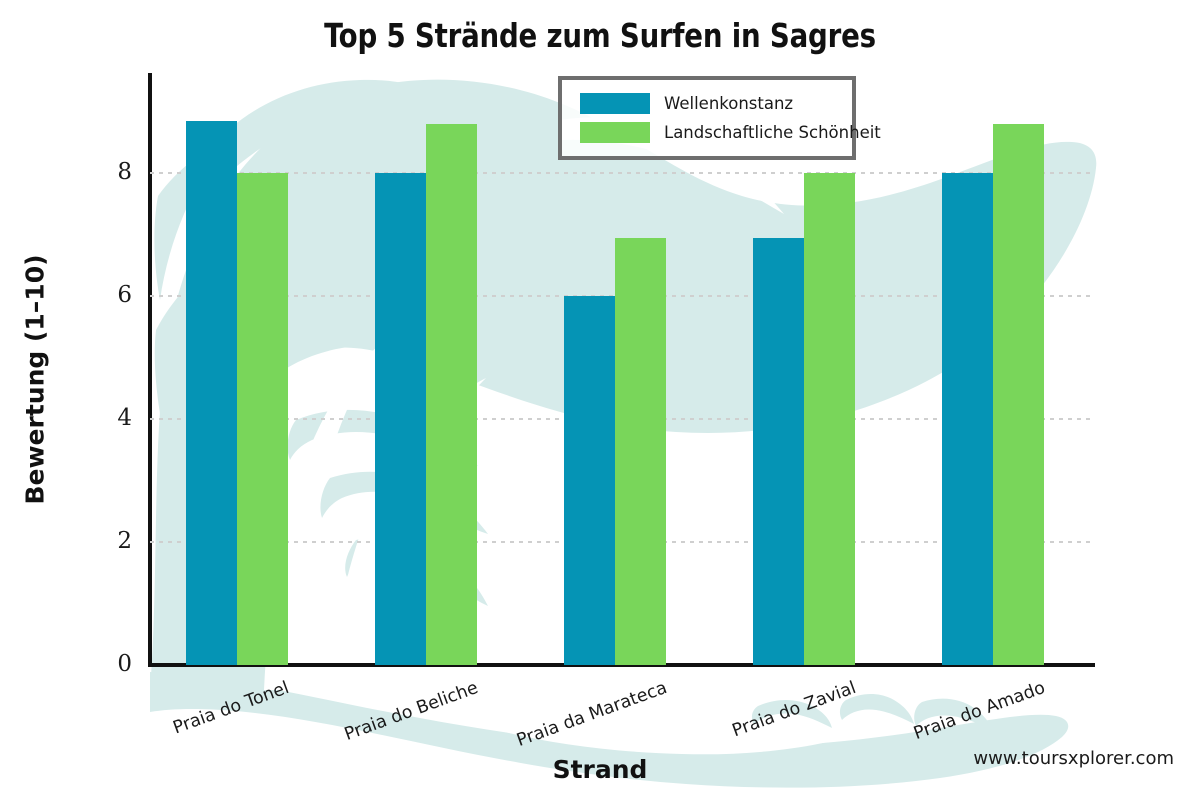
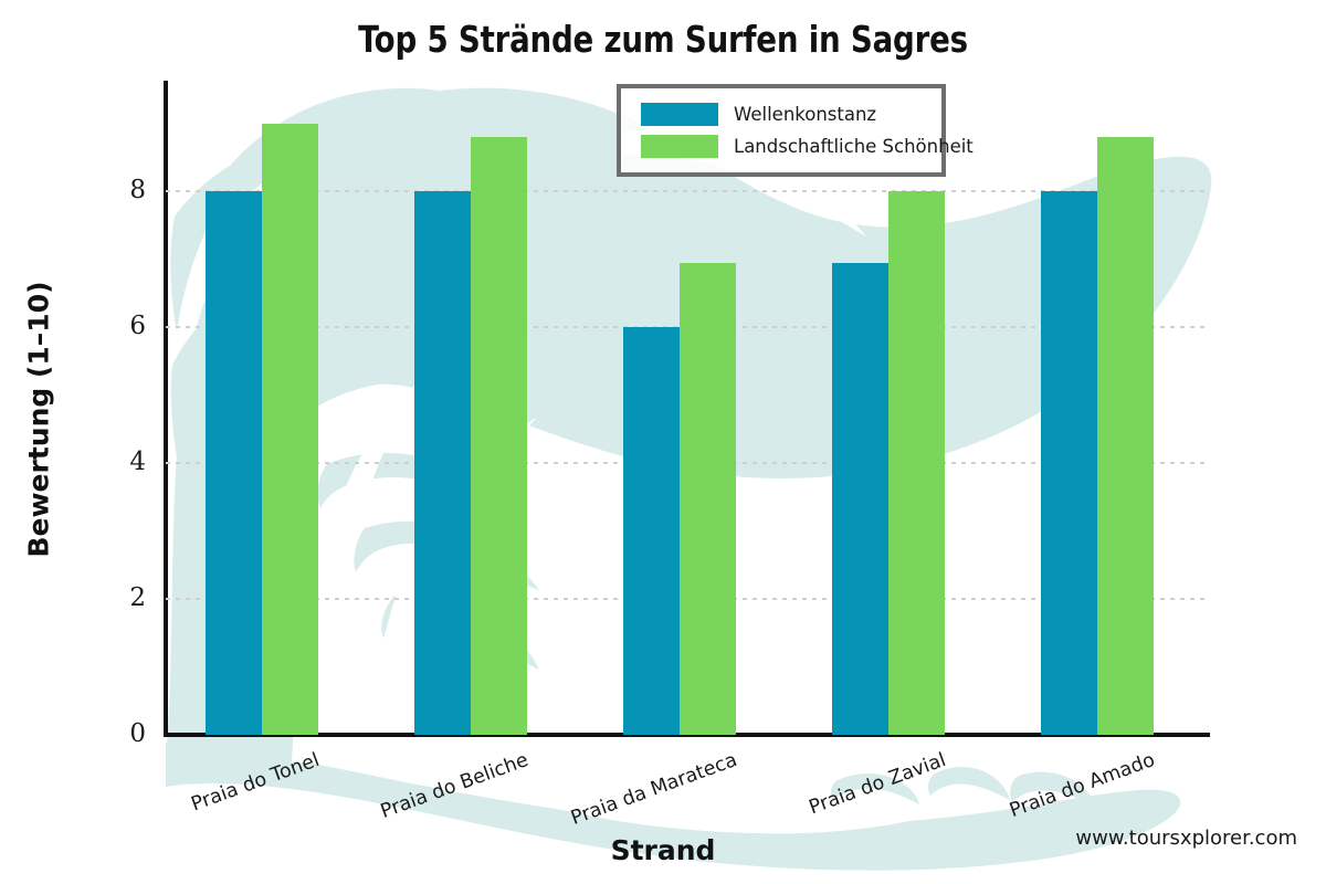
Wellenkonstanz/Praia do Tonel: 8.8 -> 8.0
Landschaftliche Schönheit/Praia do Tonel: 8.0 -> 9.0
